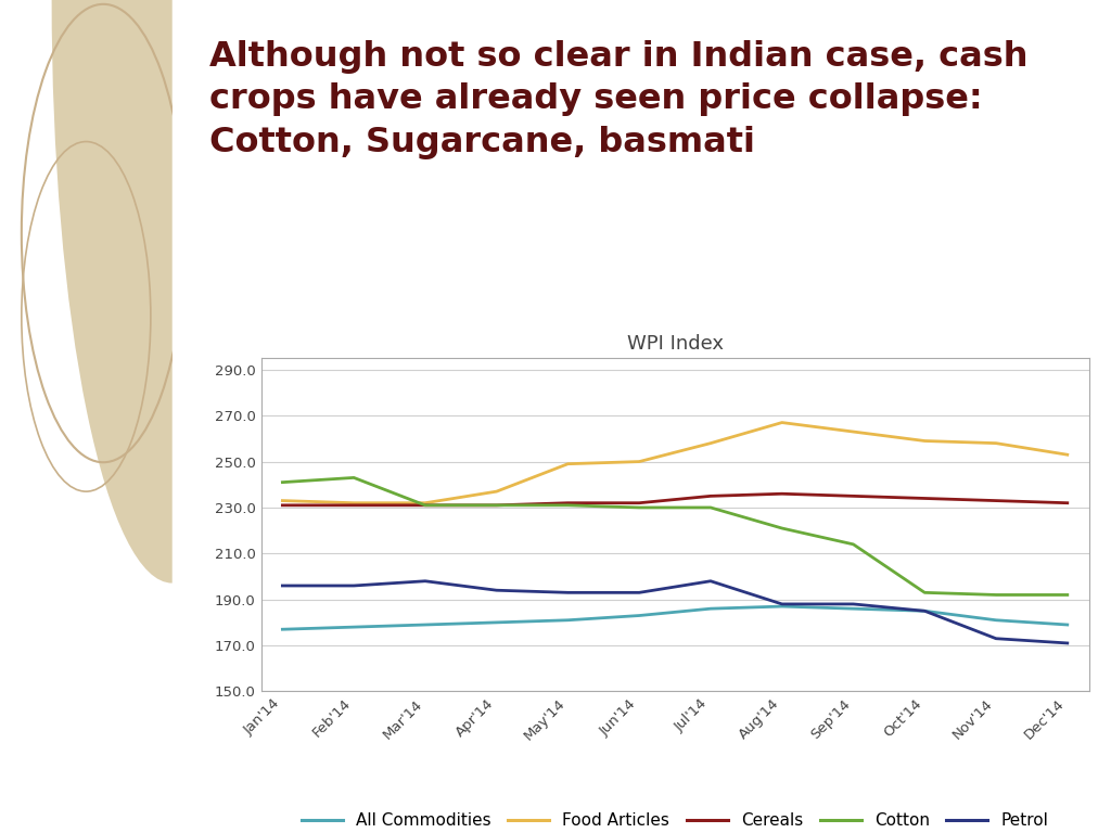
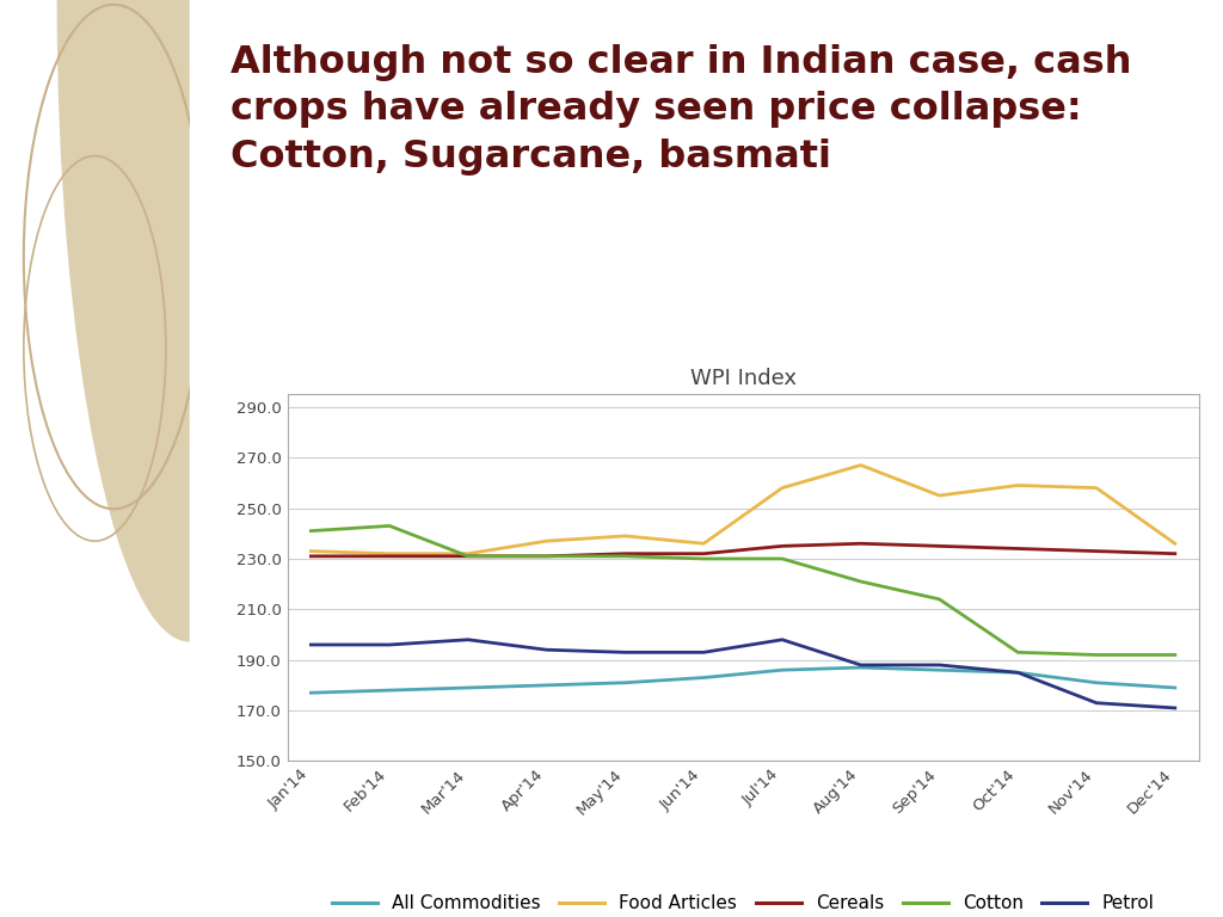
Food Articles/May'14: 249 -> 239
Food Articles/Jun'14: 250 -> 236
Food Articles/Sep'14: 263 -> 255
Food Articles/Dec'14: 253 -> 236
